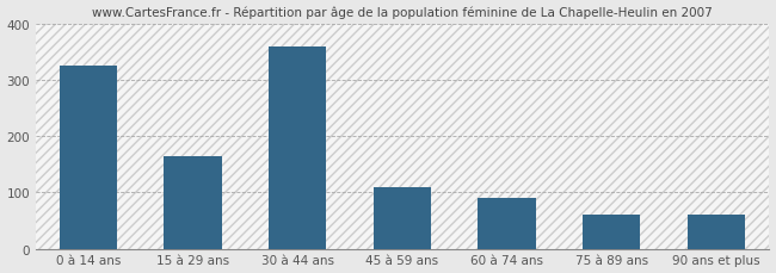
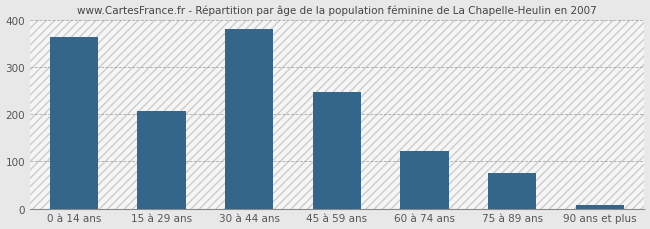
0 à 14 ans: 325 -> 365
15 à 29 ans: 165 -> 207
30 à 44 ans: 360 -> 380
45 à 59 ans: 110 -> 248
60 à 74 ans: 90 -> 122
75 à 89 ans: 60 -> 76
90 ans et plus: 60 -> 8
